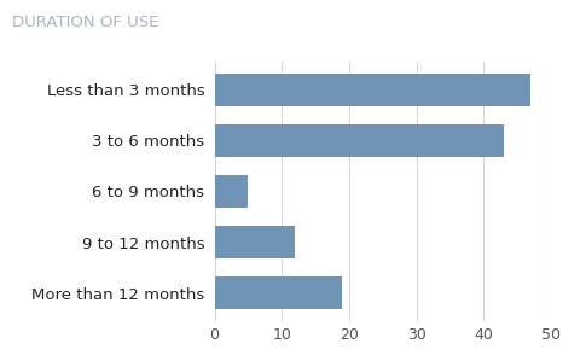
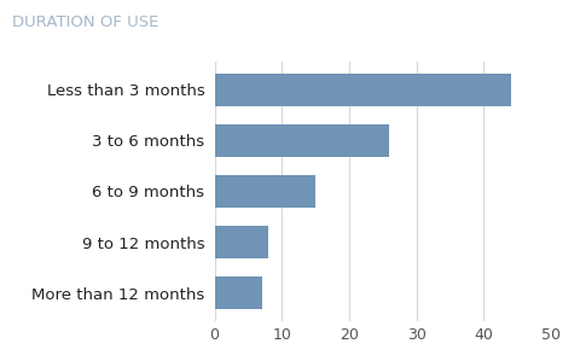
Less than 3 months: 47 -> 44
3 to 6 months: 43 -> 26
6 to 9 months: 5 -> 15
9 to 12 months: 12 -> 8
More than 12 months: 19 -> 7
